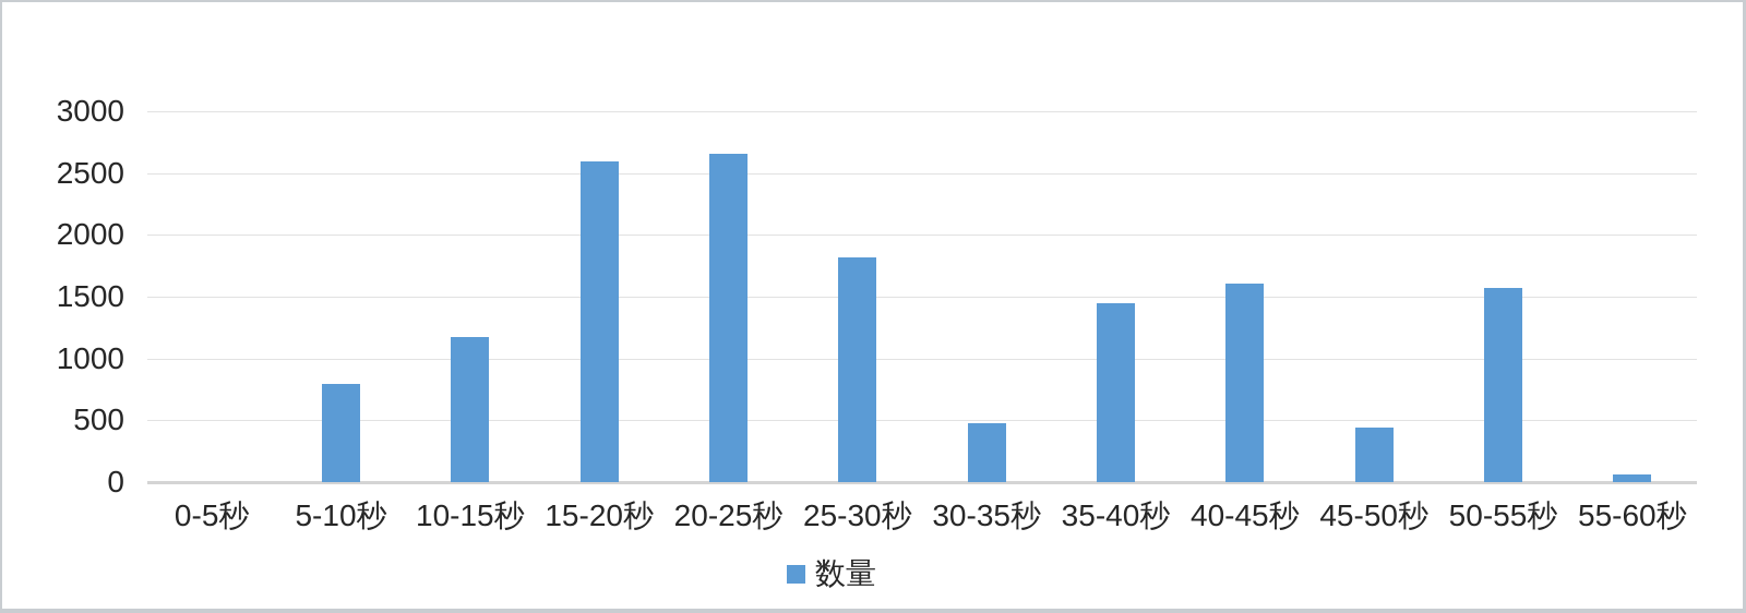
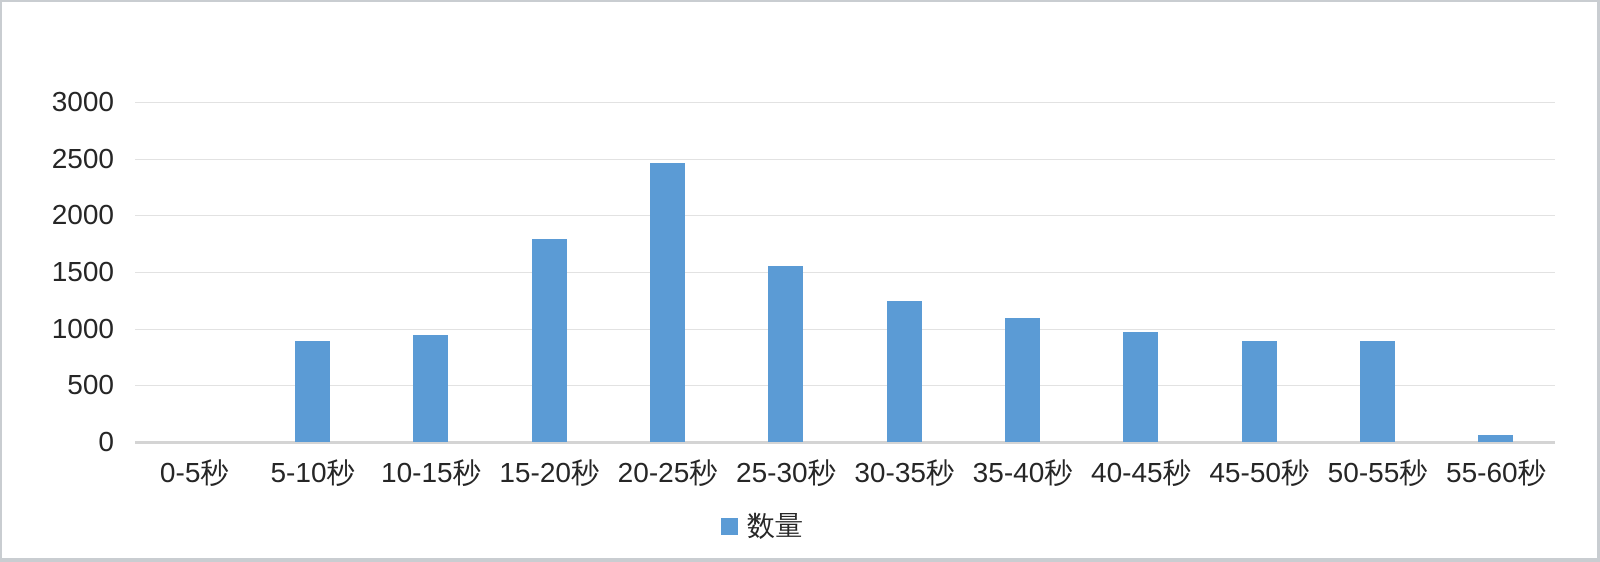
5-10秒: 790 -> 890
10-15秒: 1170 -> 940
15-20秒: 2590 -> 1790
20-25秒: 2660 -> 2460
25-30秒: 1820 -> 1560
30-35秒: 480 -> 1240
35-40秒: 1450 -> 1100
40-45秒: 1610 -> 970
45-50秒: 440 -> 900
50-55秒: 1570 -> 890
